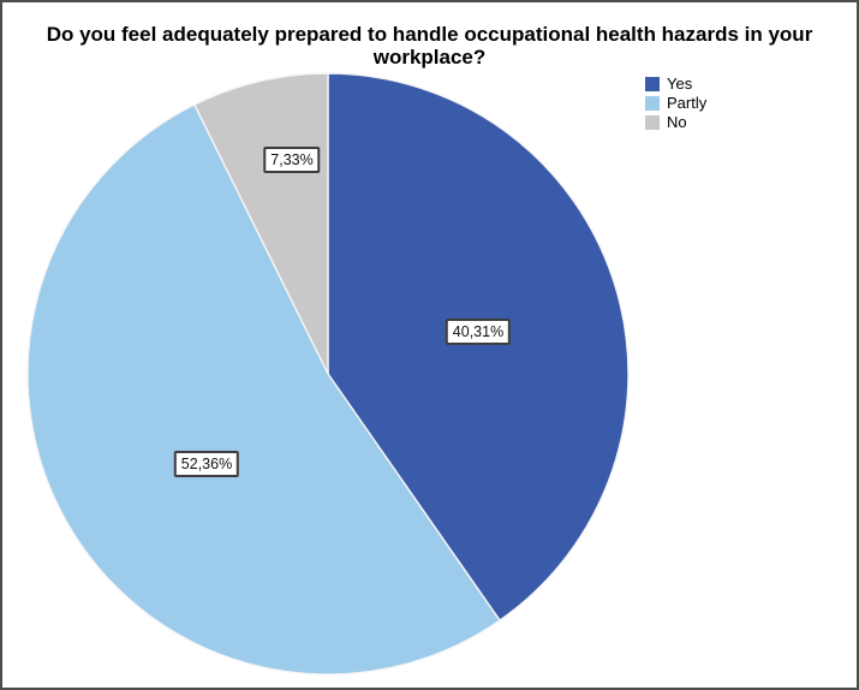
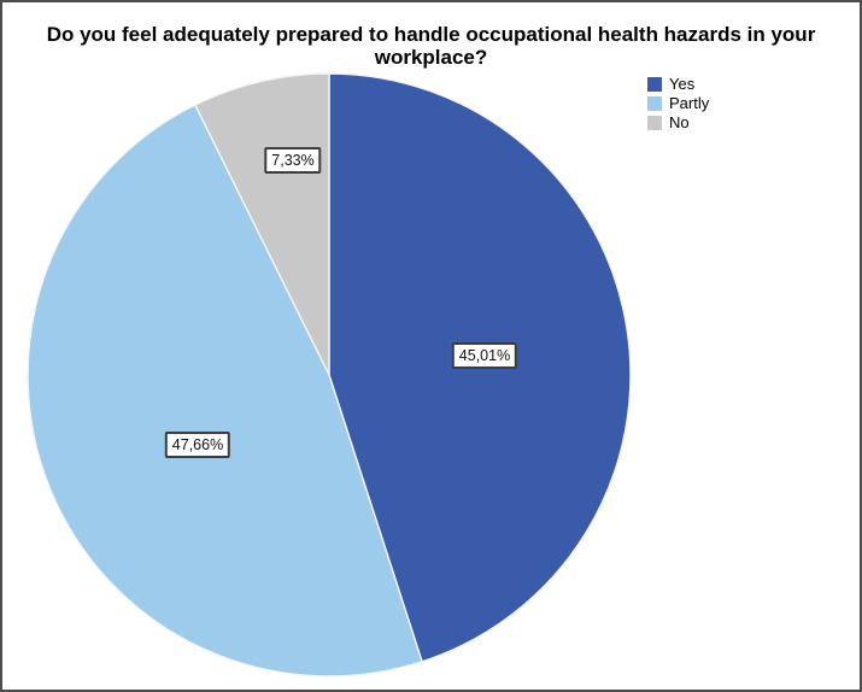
Yes: 40,31% -> 45,01%
Partly: 52,36% -> 47,66%
